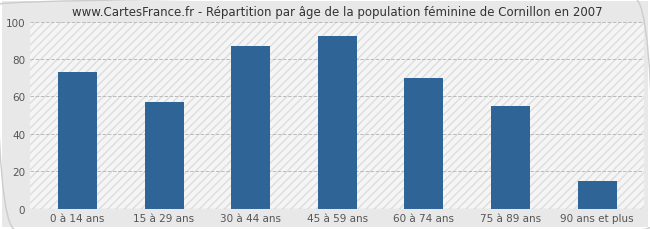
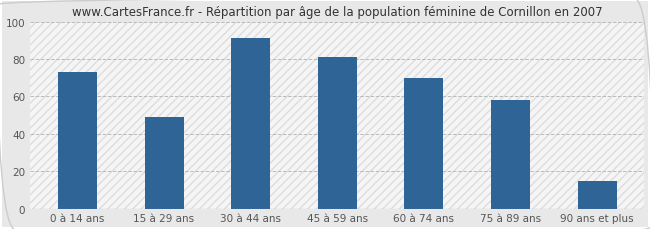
15 à 29 ans: 57 -> 49
30 à 44 ans: 87 -> 91
45 à 59 ans: 92 -> 81
75 à 89 ans: 55 -> 58
